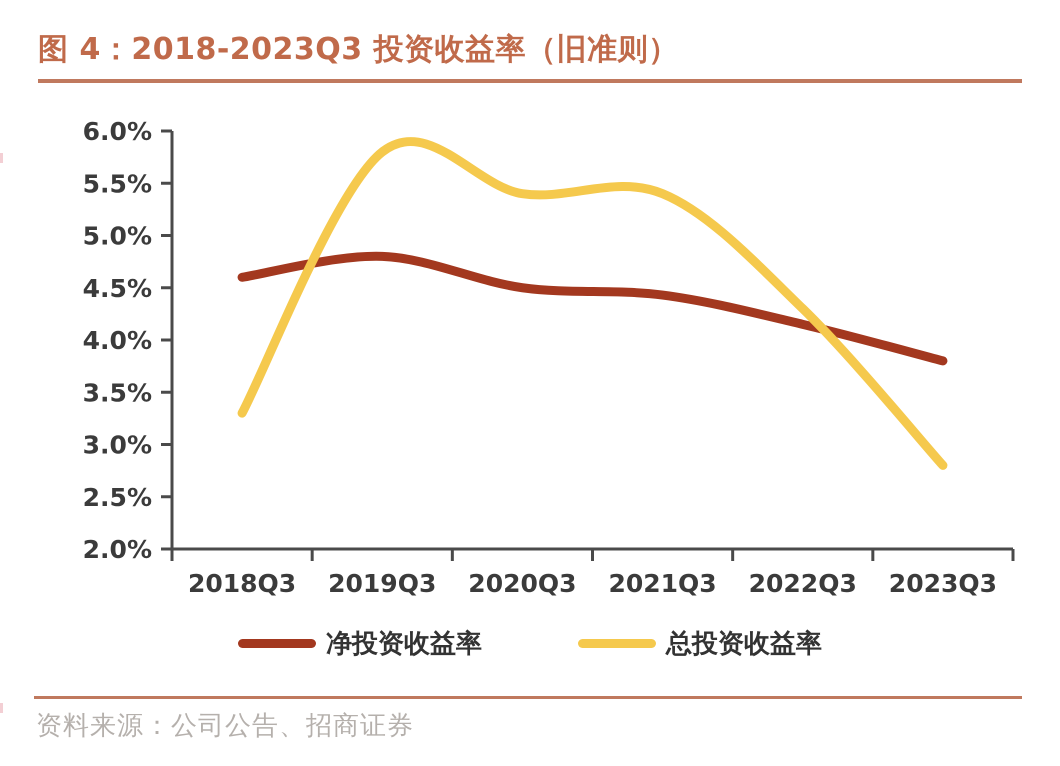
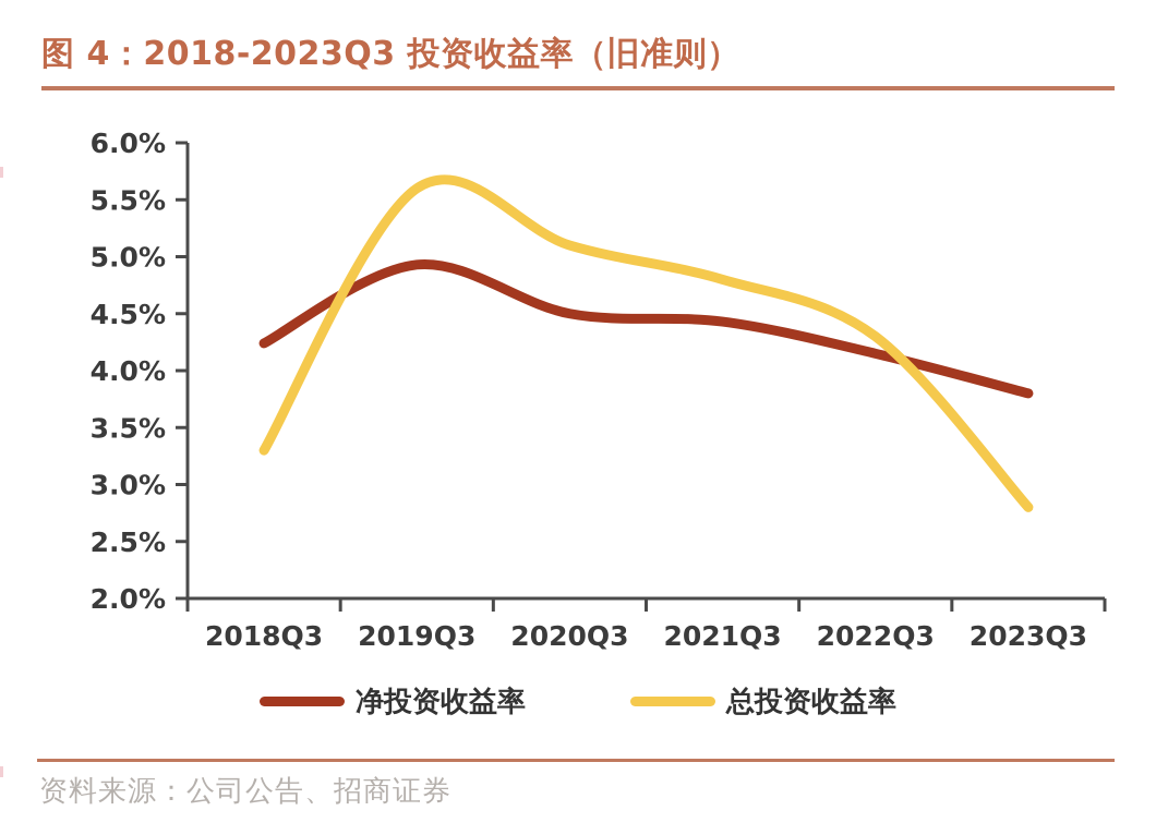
净投资收益率/2018Q3: 4.60% -> 4.24%
净投资收益率/2019Q3: 4.80% -> 4.93%
总投资收益率/2019Q3: 5.8% -> 5.6%
总投资收益率/2020Q3: 5.4% -> 5.1%
总投资收益率/2021Q3: 5.4% -> 4.8%
